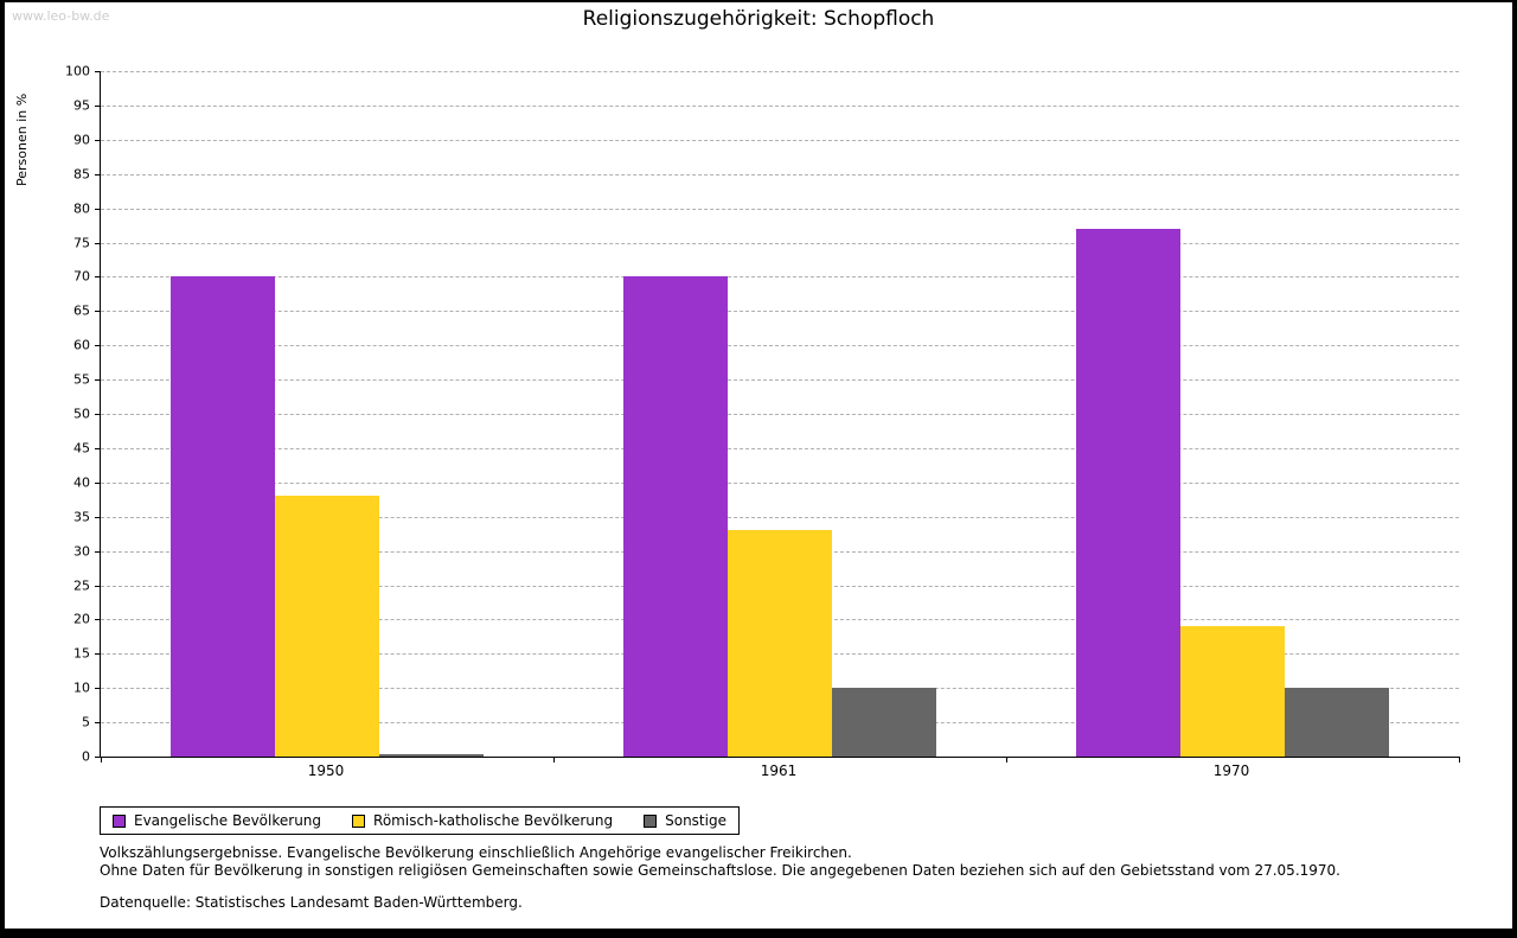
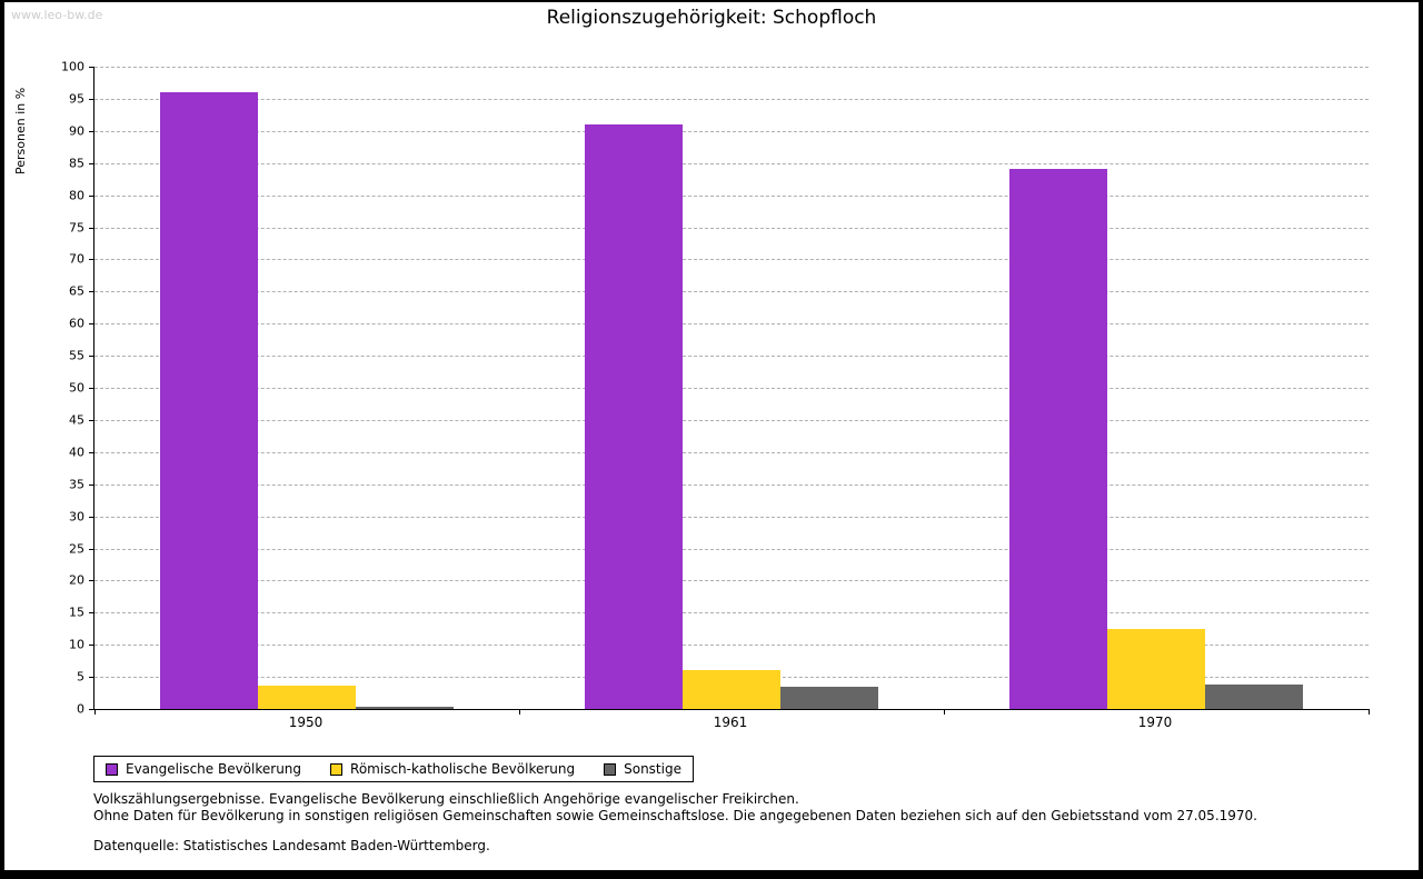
Evangelische Bevölkerung/1950: 70 -> 96
Römisch-katholische Bevölkerung/1950: 38 -> 4
Evangelische Bevölkerung/1961: 70 -> 91
Römisch-katholische Bevölkerung/1961: 33 -> 6
Sonstige/1961: 10 -> 3
Evangelische Bevölkerung/1970: 77 -> 84
Römisch-katholische Bevölkerung/1970: 19 -> 12
Sonstige/1970: 10 -> 4
